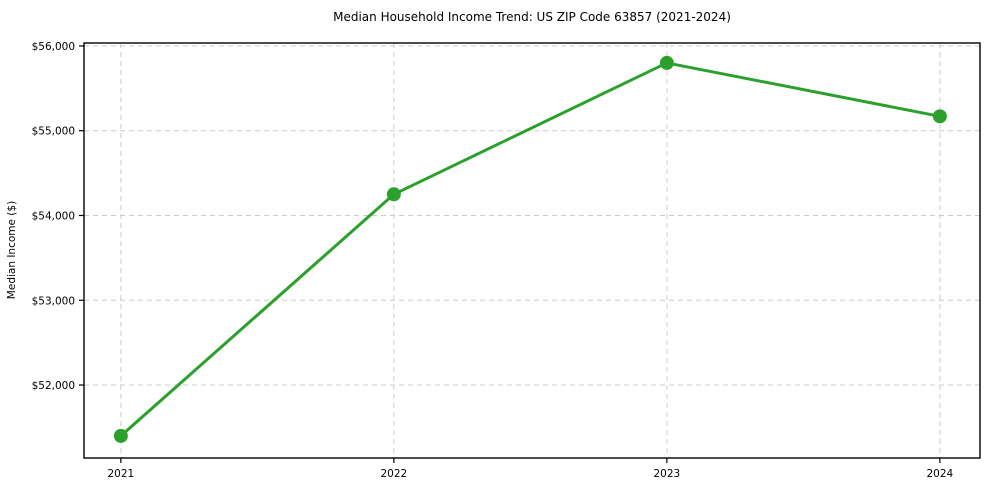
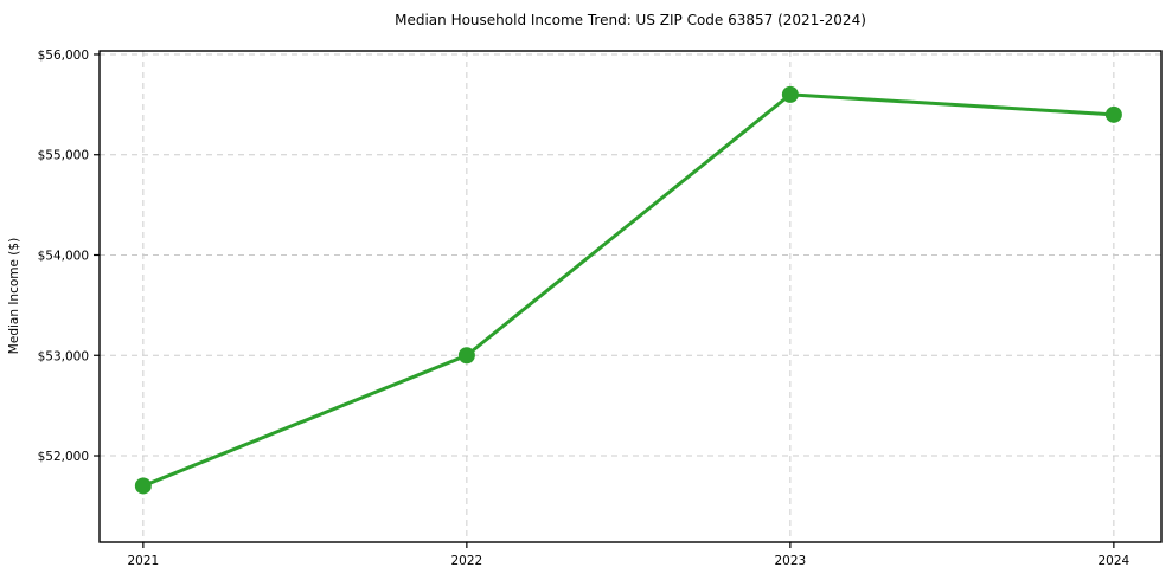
2021: $51400 -> $51700
2022: $54200 -> $53000
2023: $55800 -> $55600
2024: $55200 -> $55400
